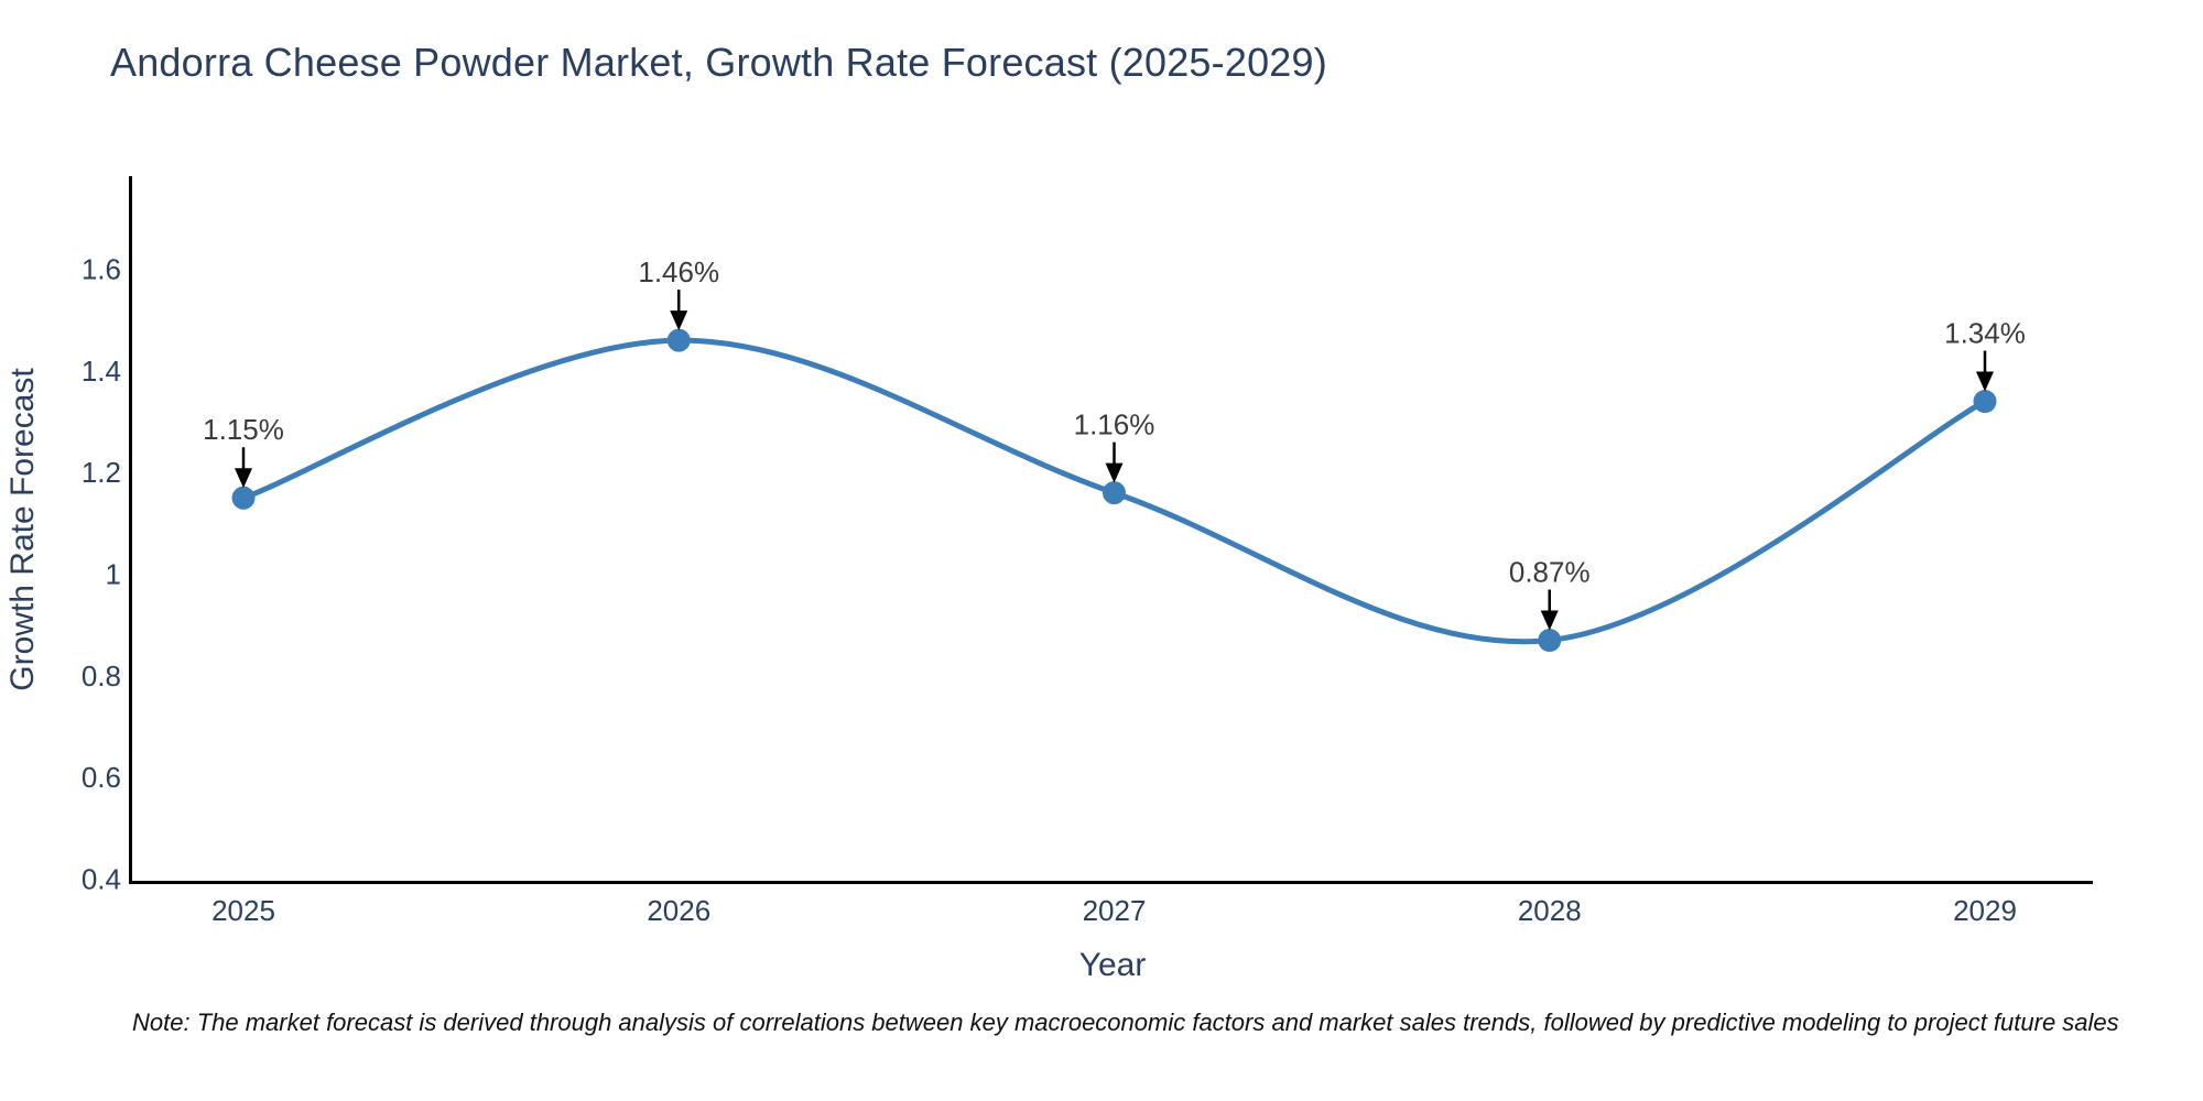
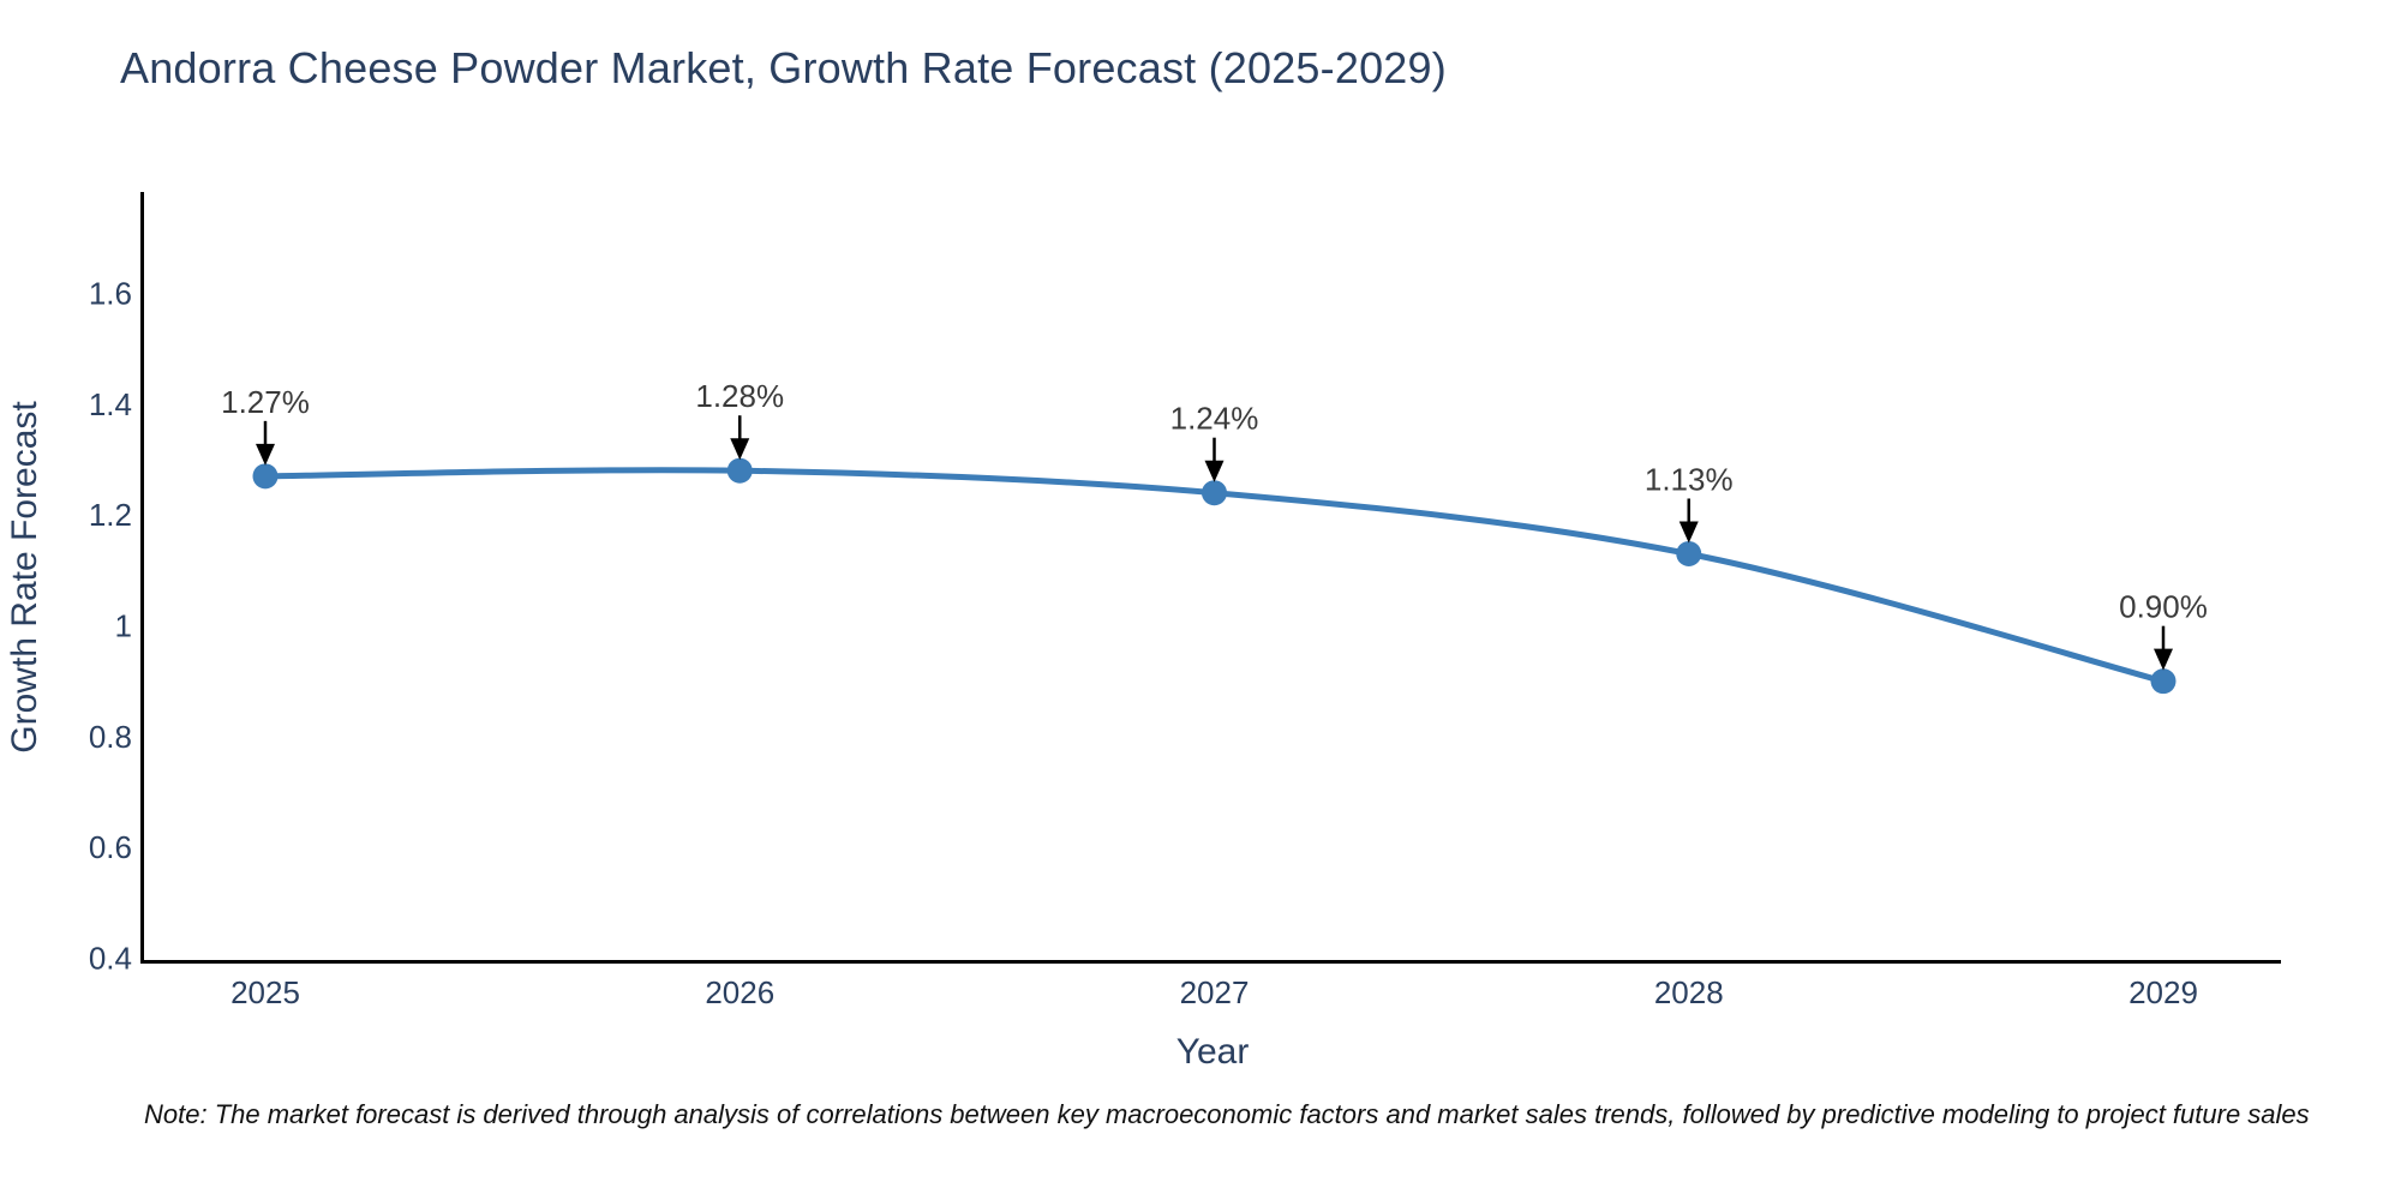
2025: 1.15% -> 1.27%
2026: 1.46% -> 1.28%
2027: 1.16% -> 1.24%
2028: 0.87% -> 1.13%
2029: 1.34% -> 0.90%
